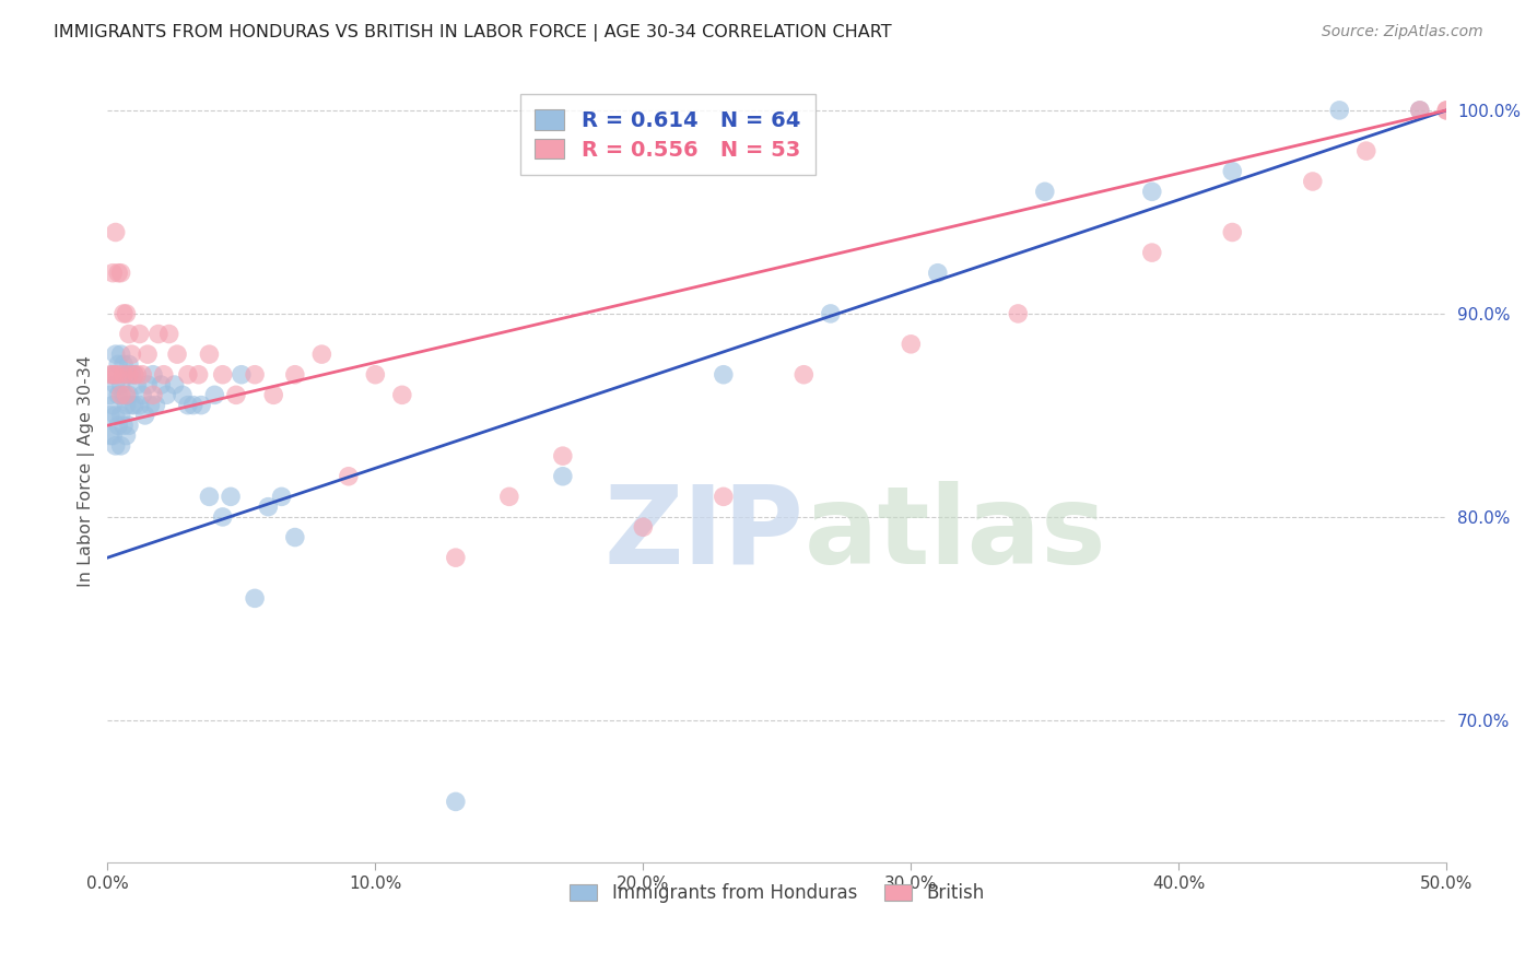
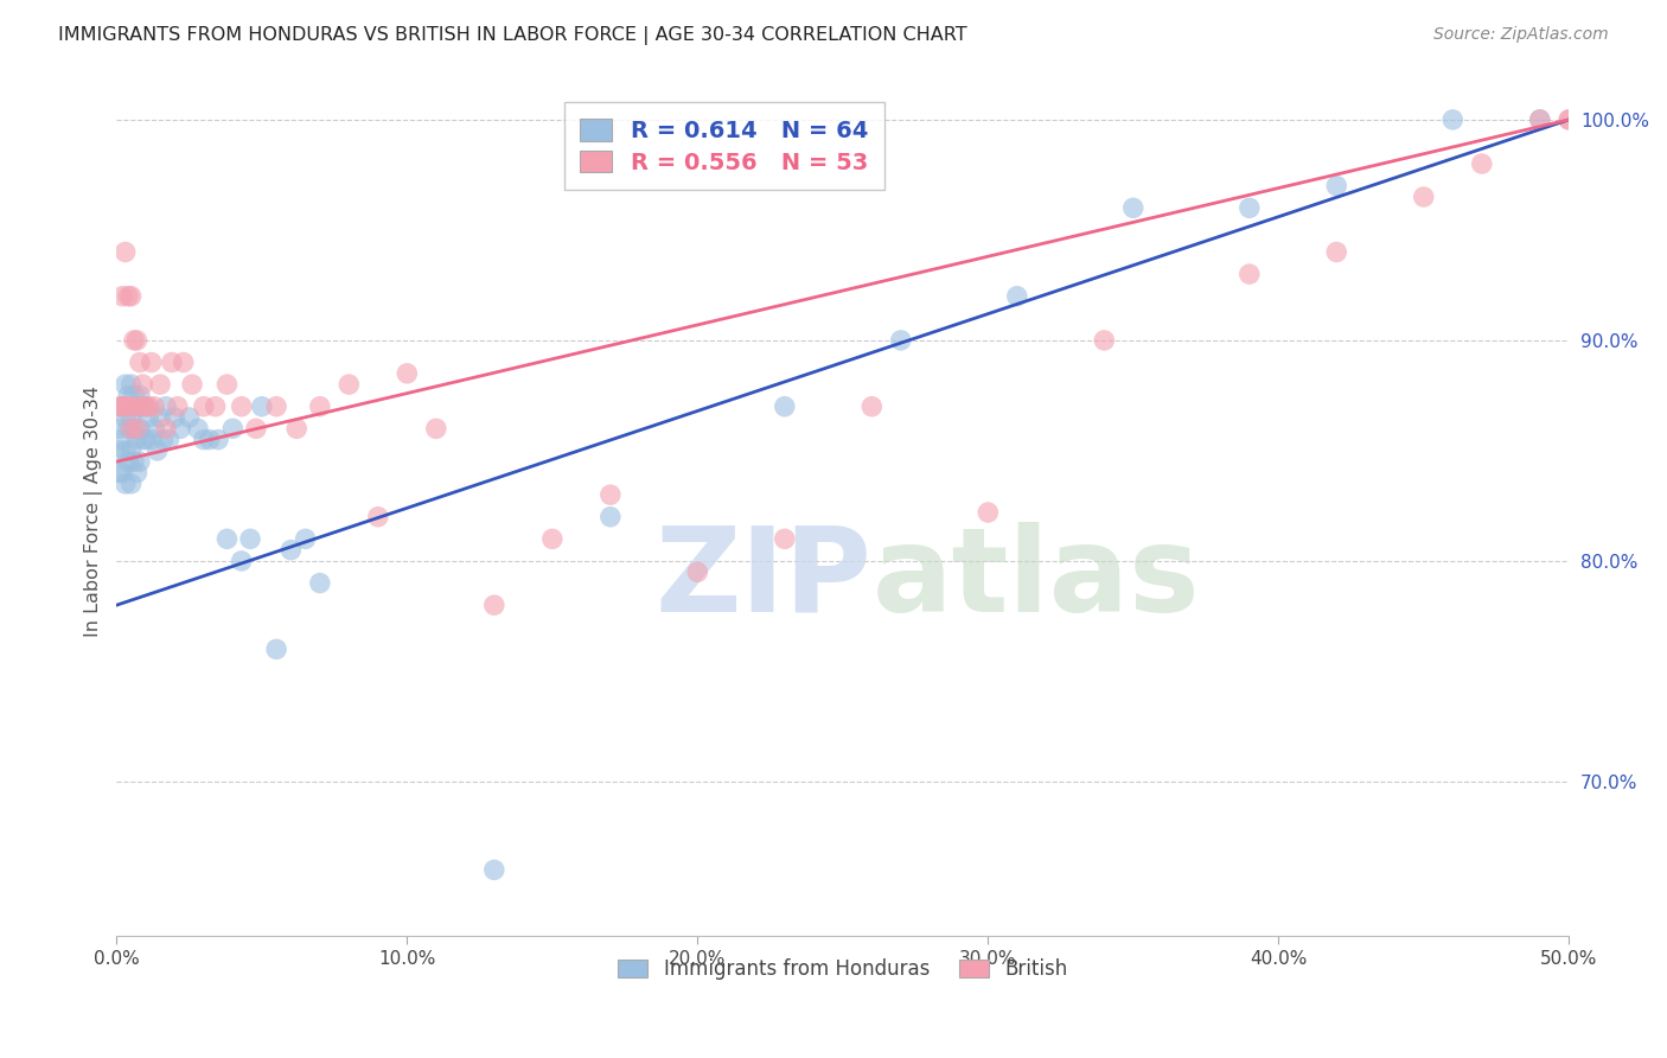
British/10.0%: 87.0% -> 88.5%
British/30.0%: 88.5% -> 82.2%
